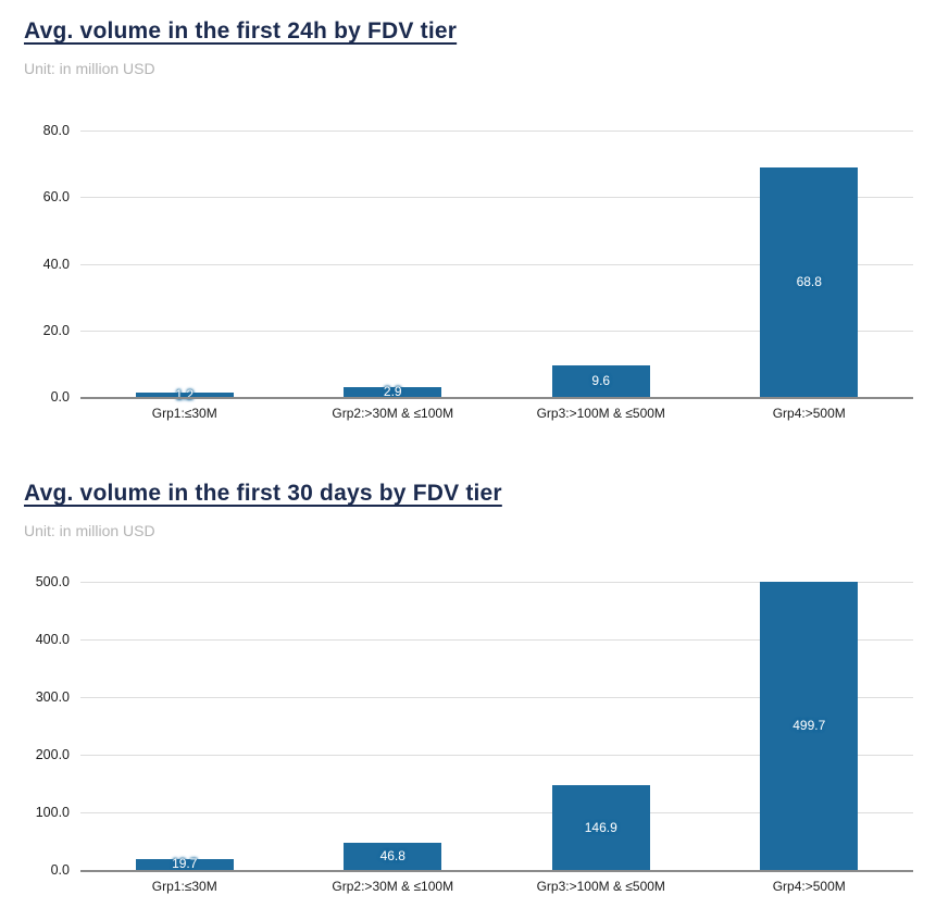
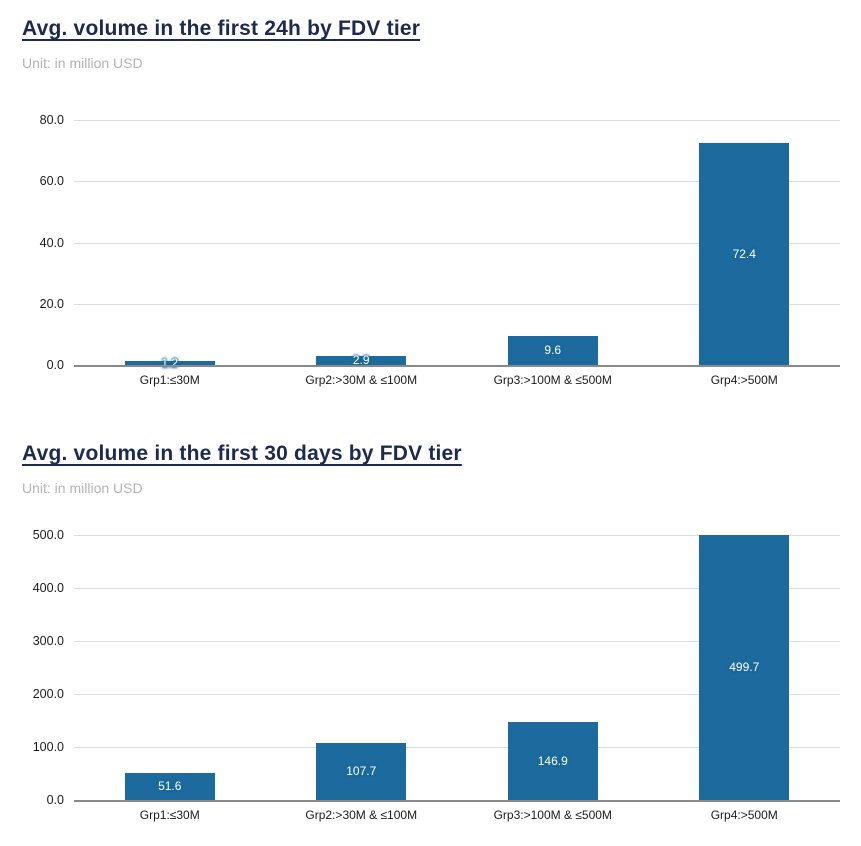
Avg. volume in the first 24h by FDV tier/Grp4:>500M: 68.8 -> 72.4
Avg. volume in the first 30 days by FDV tier/Grp1:≤30M: 19.7 -> 51.6
Avg. volume in the first 30 days by FDV tier/Grp2:>30M & ≤100M: 46.8 -> 107.7
